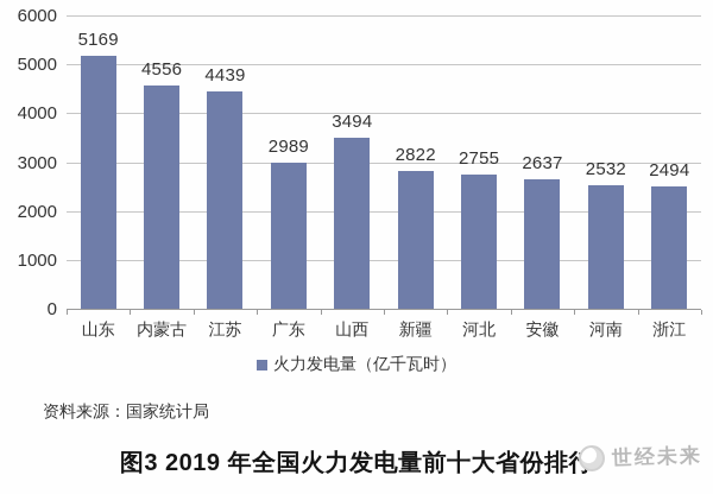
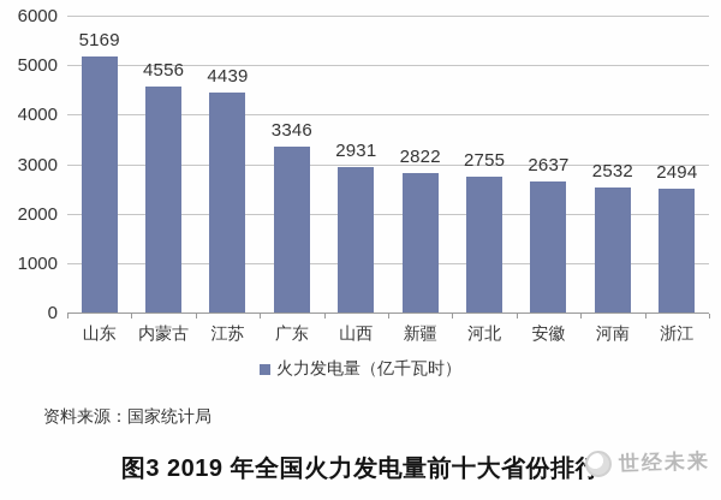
广东: 2989 -> 3346
山西: 3494 -> 2931
